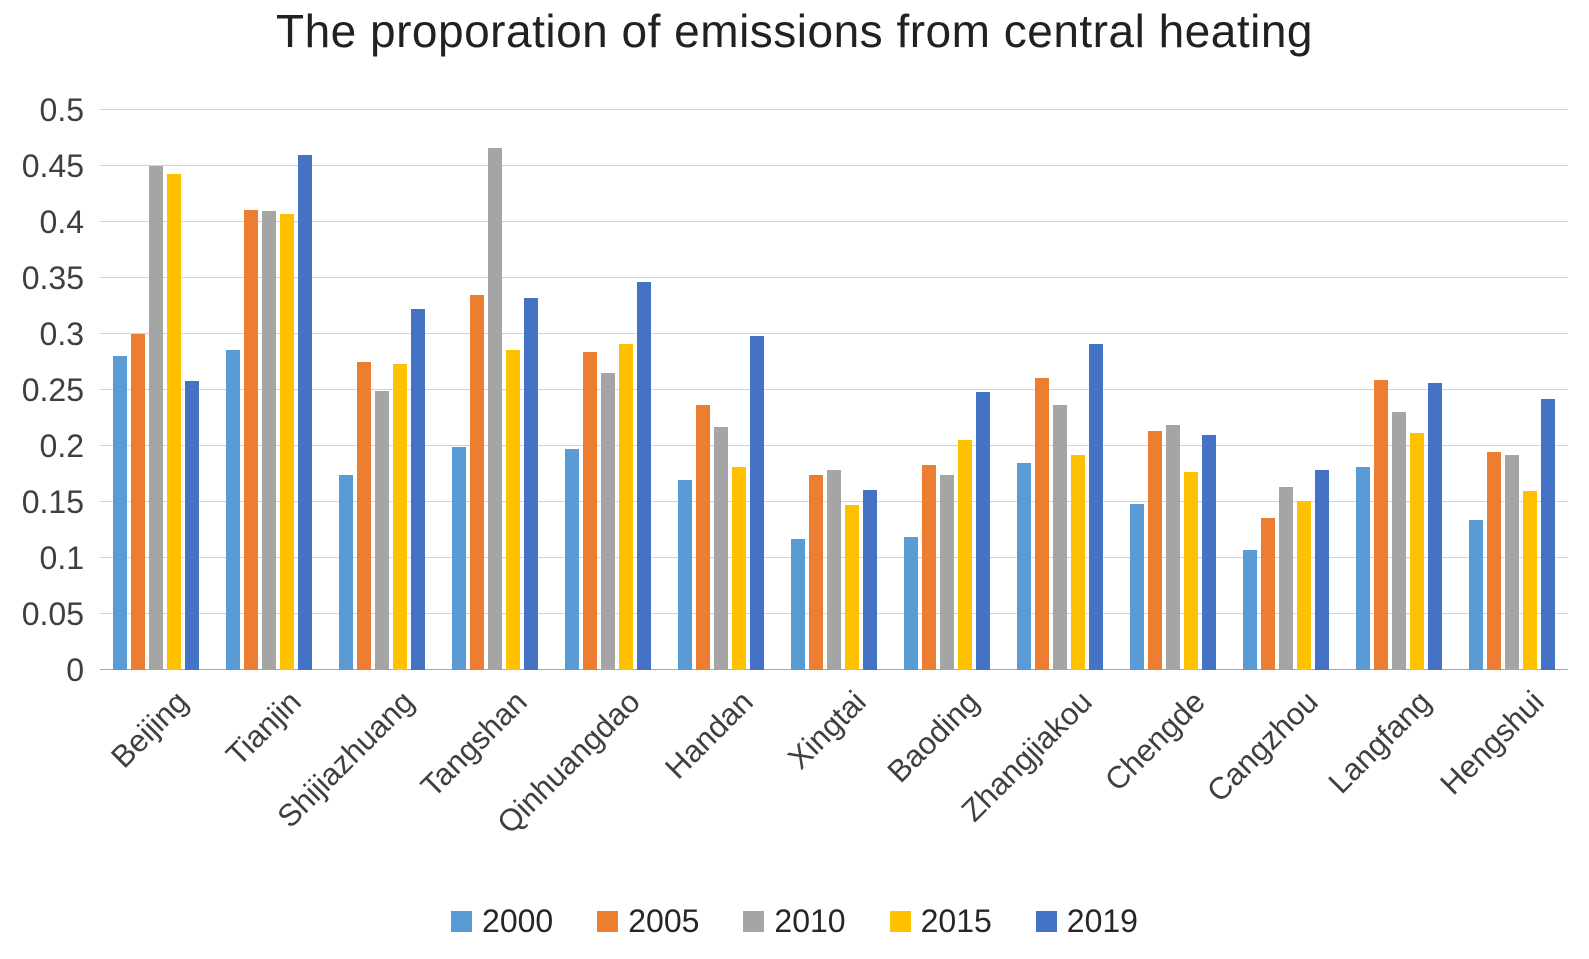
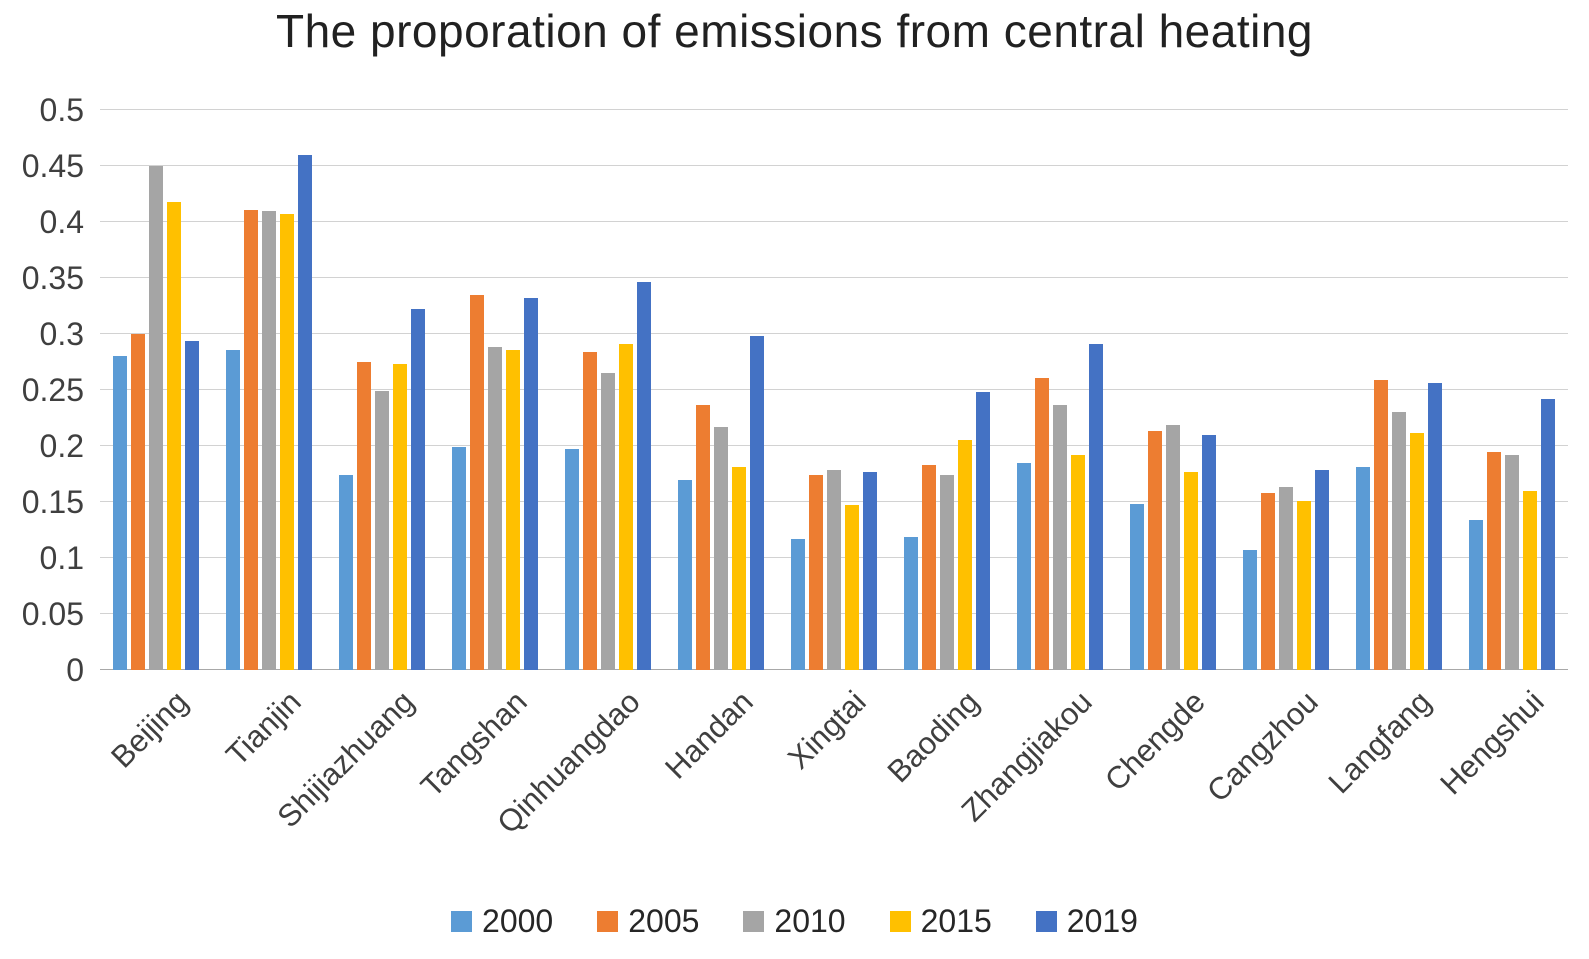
2015/Beijing: 0.443 -> 0.418
2019/Beijing: 0.258 -> 0.294
2010/Tangshan: 0.466 -> 0.288
2019/Xingtai: 0.161 -> 0.177
2005/Cangzhou: 0.136 -> 0.158
